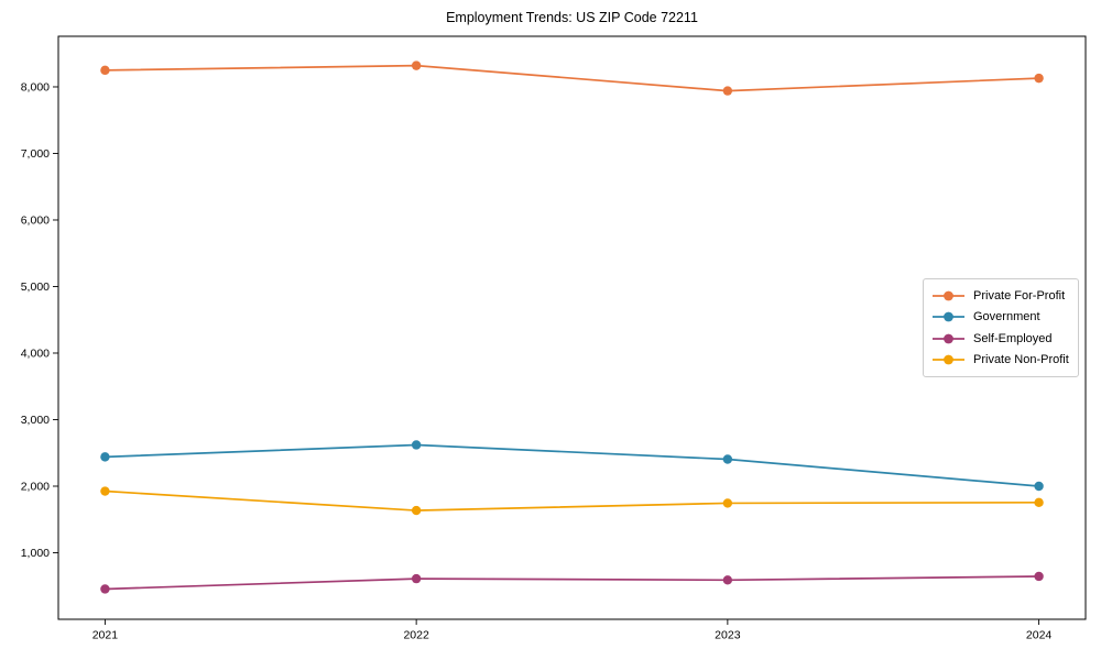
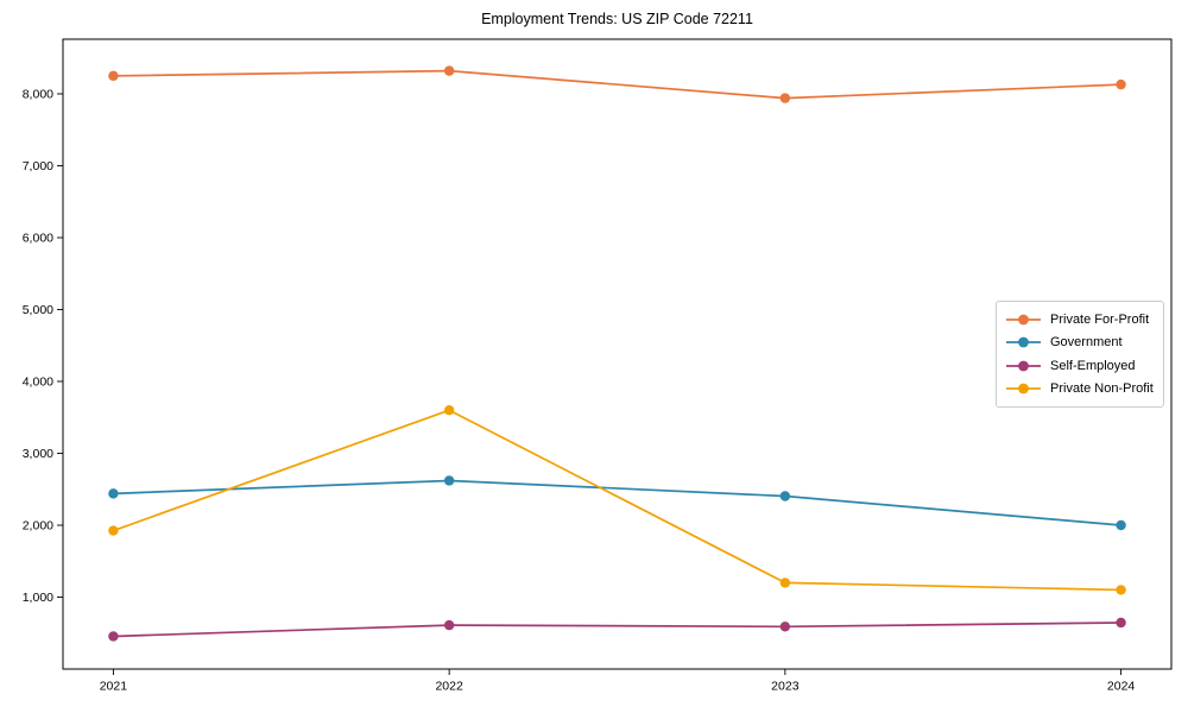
Private Non-Profit/2022: 1600 -> 3600
Private Non-Profit/2023: 1700 -> 1200
Private Non-Profit/2024: 1800 -> 1100
